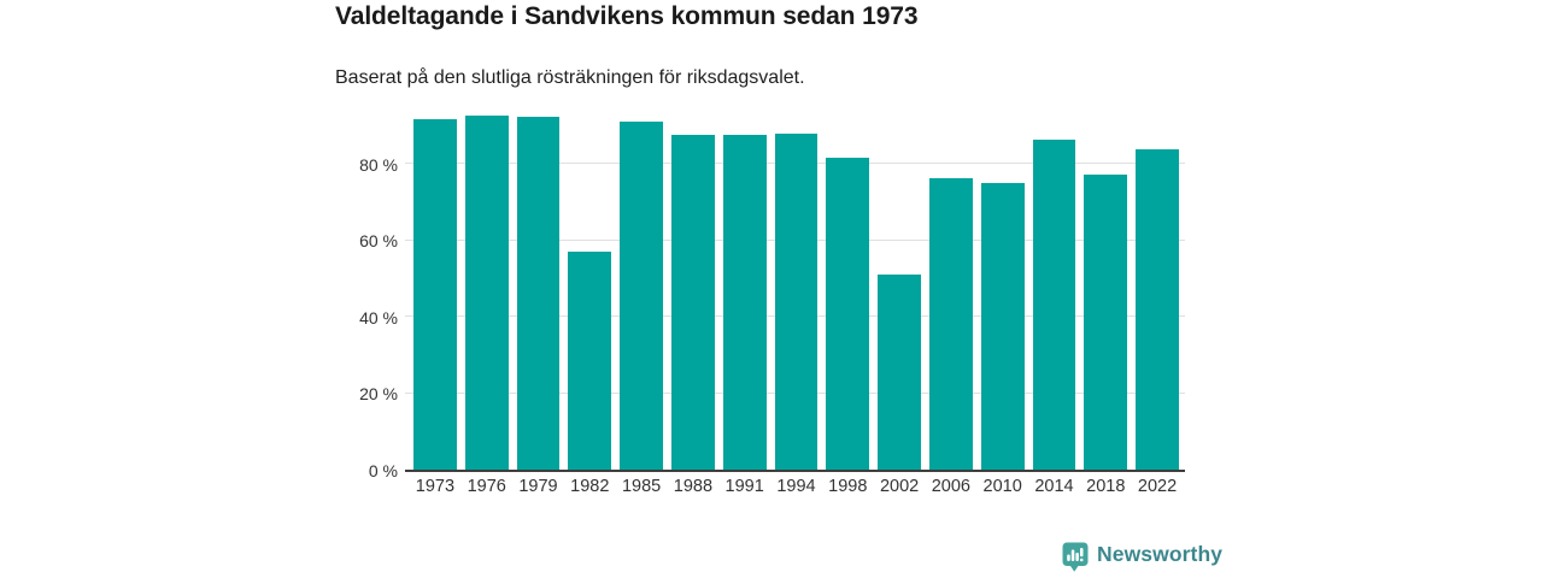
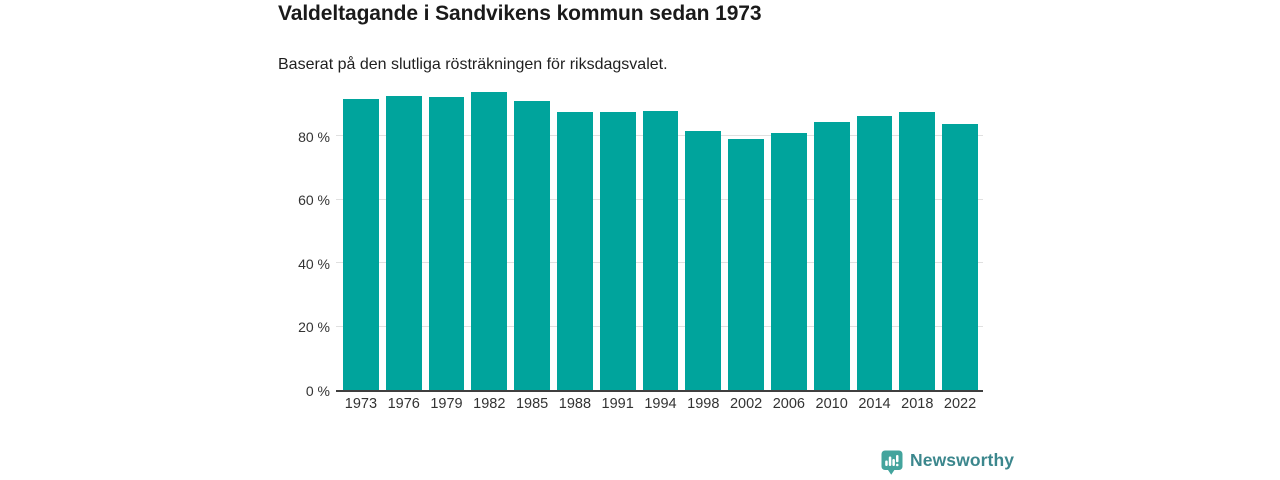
1982: 57% -> 94%
2002: 51% -> 79%
2006: 76% -> 81%
2010: 75% -> 84%
2018: 77% -> 88%
